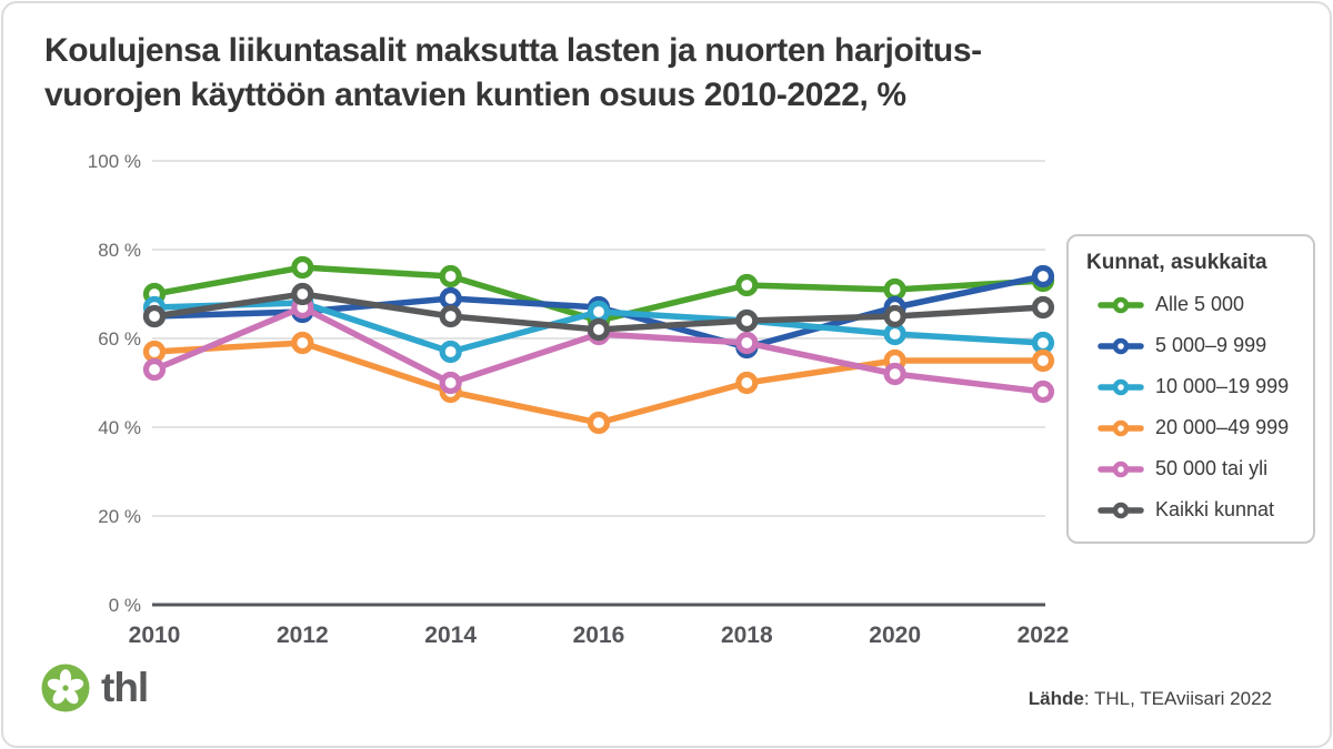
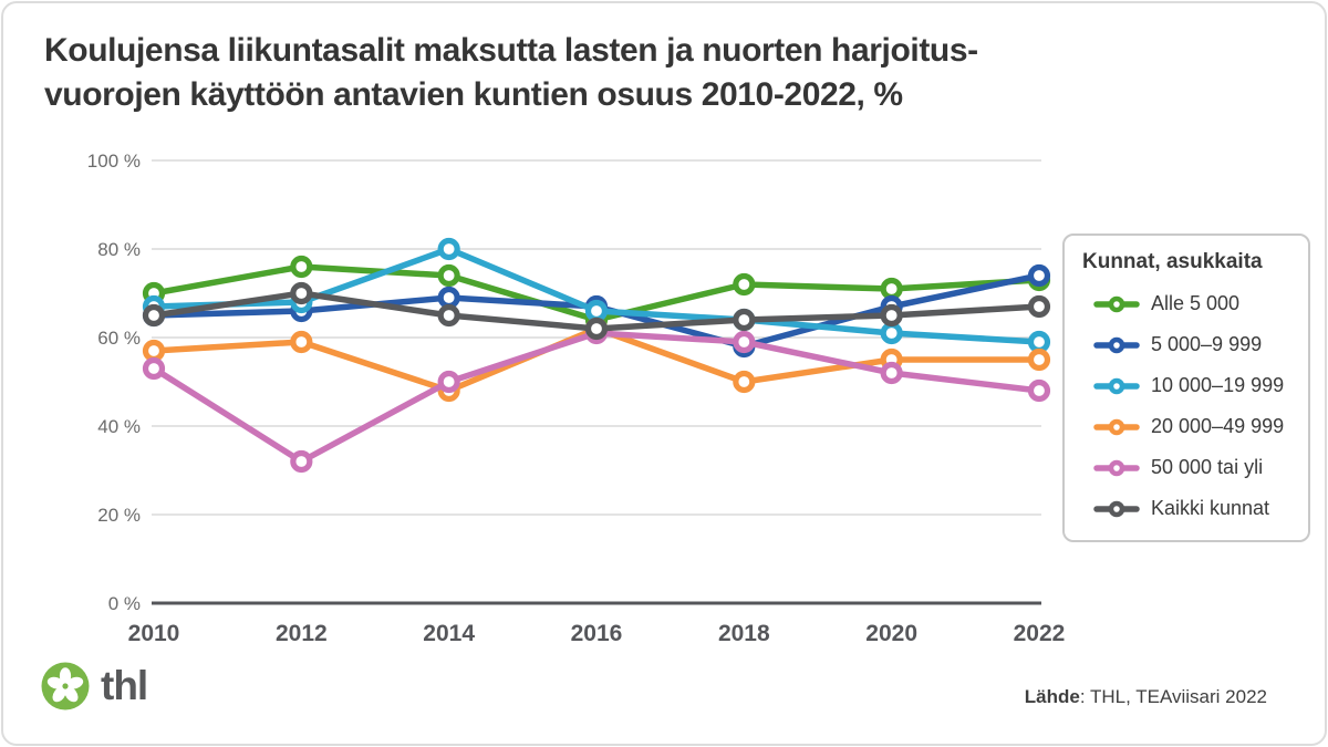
50 000 tai yli/2012: 67% -> 32%
10 000–19 999/2014: 57% -> 80%
20 000–49 999/2016: 41% -> 62%
